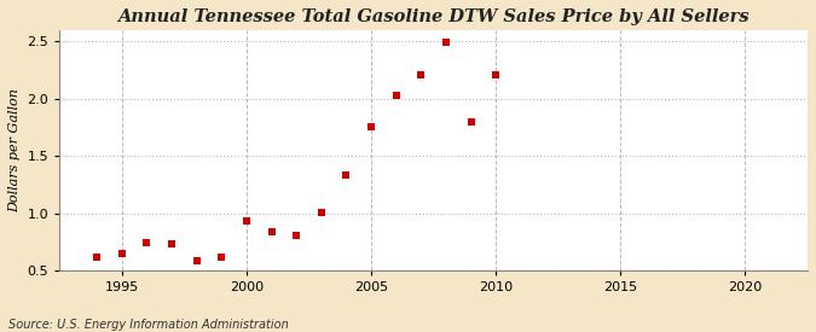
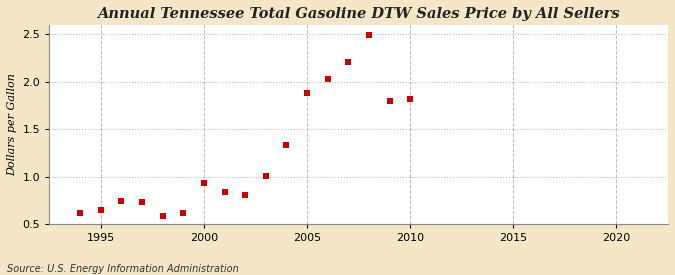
2005: 1.76 -> 1.88
2010: 2.21 -> 1.82
